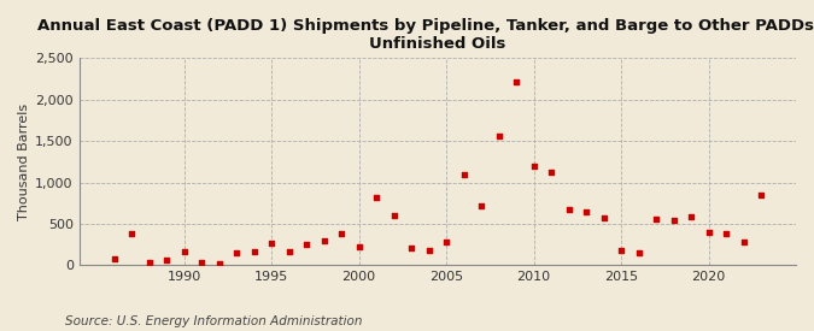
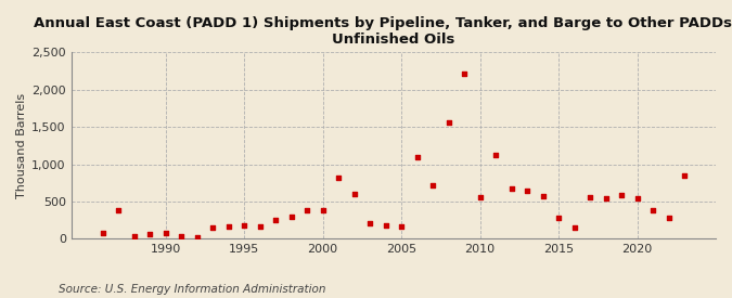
1990: 160 -> 80
1995: 260 -> 180
2000: 220 -> 380
2005: 280 -> 160
2010: 1,200 -> 560
2015: 180 -> 280
2020: 400 -> 540
